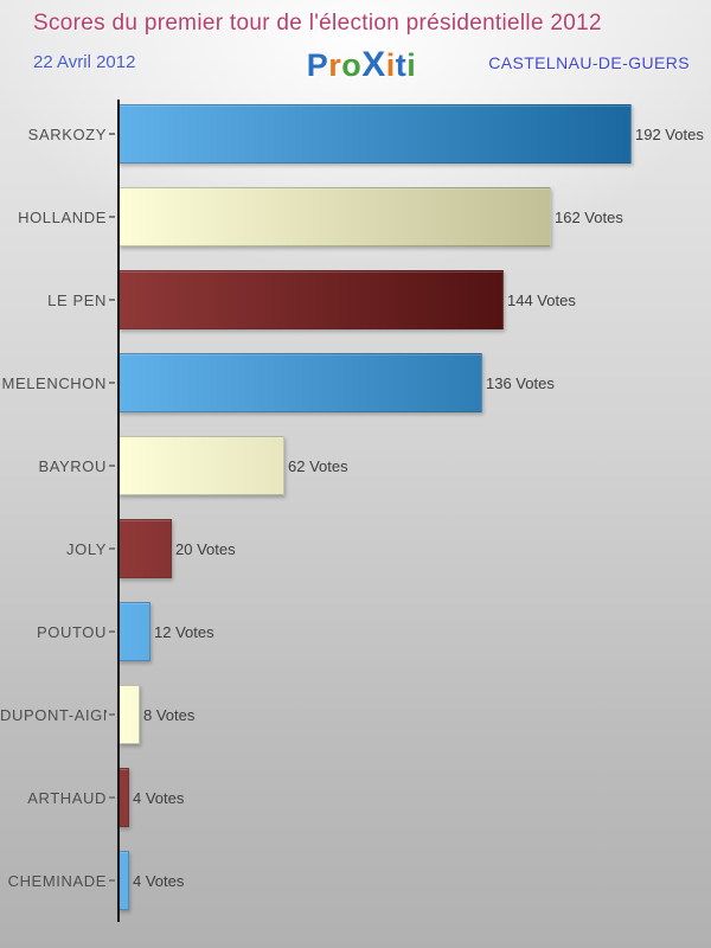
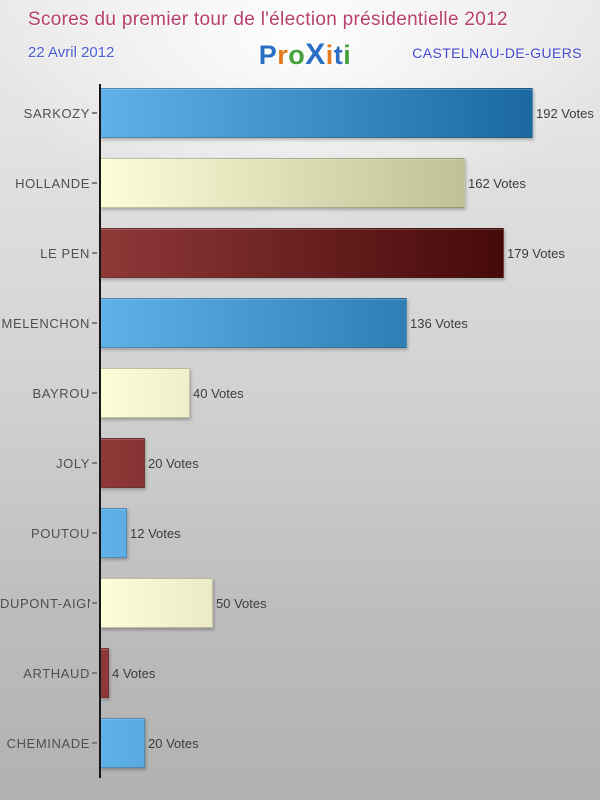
LE PEN: 144 -> 179
BAYROU: 62 -> 40
DUPONT-AIGNAN: 8 -> 50
CHEMINADE: 4 -> 20
